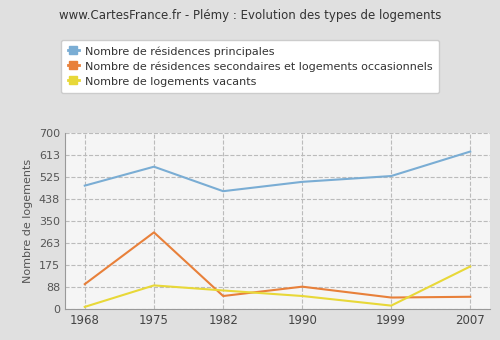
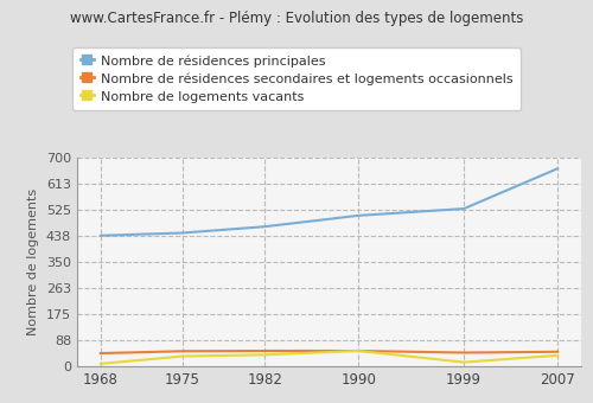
Nombre de résidences principales/1968: 490 -> 438
Nombre de résidences secondaires et logements occasionnels/1968: 100 -> 45
Nombre de résidences principales/1975: 565 -> 447
Nombre de résidences secondaires et logements occasionnels/1975: 305 -> 52
Nombre de logements vacants/1975: 95 -> 35
Nombre de logements vacants/1982: 75 -> 40
Nombre de résidences secondaires et logements occasionnels/1990: 90 -> 53
Nombre de résidences principales/2007: 625 -> 662
Nombre de logements vacants/2007: 170 -> 38
